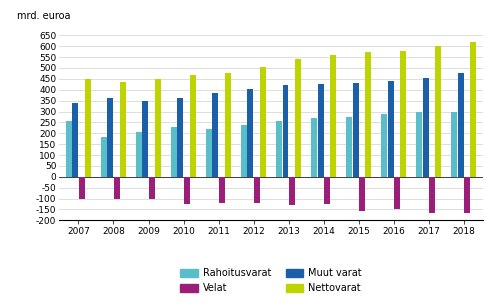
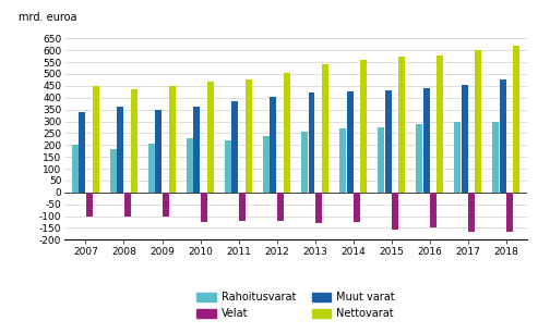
Rahoitusvarat/2007: 255 -> 200
